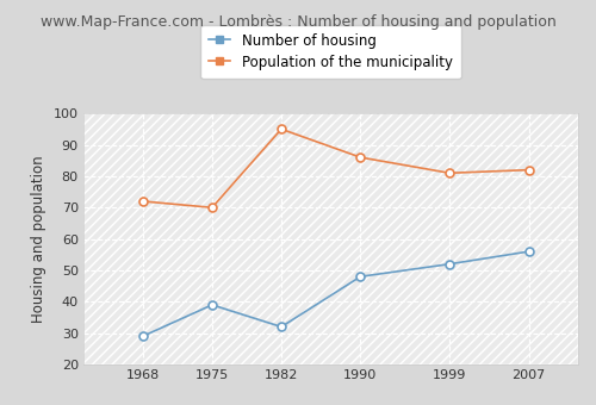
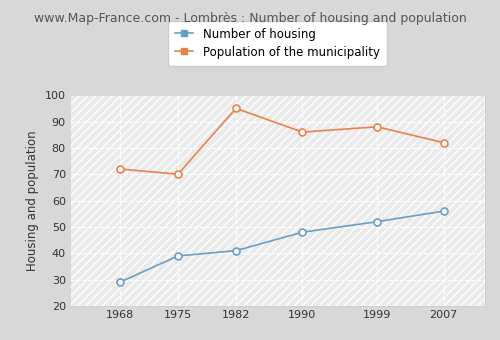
Number of housing/1982: 32 -> 41
Population of the municipality/1999: 81 -> 88
